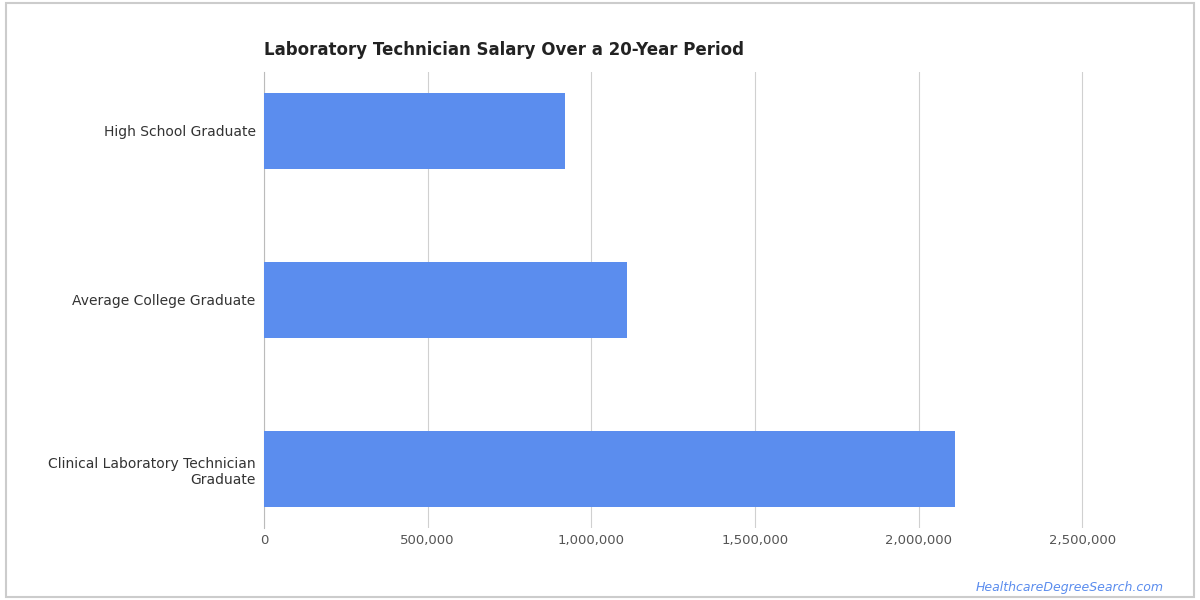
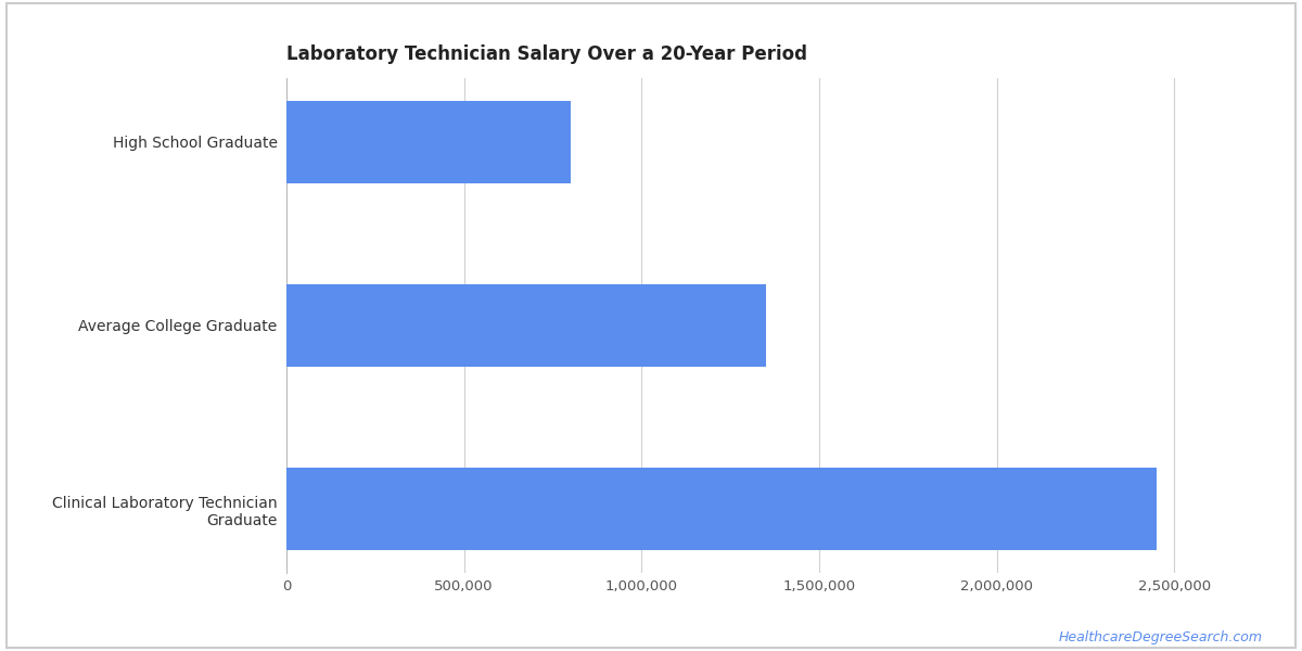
High School Graduate: 920,000 -> 800,000
Average College Graduate: 1,110,000 -> 1,350,000
Clinical Laboratory Technician Graduate: 2,110,000 -> 2,450,000
